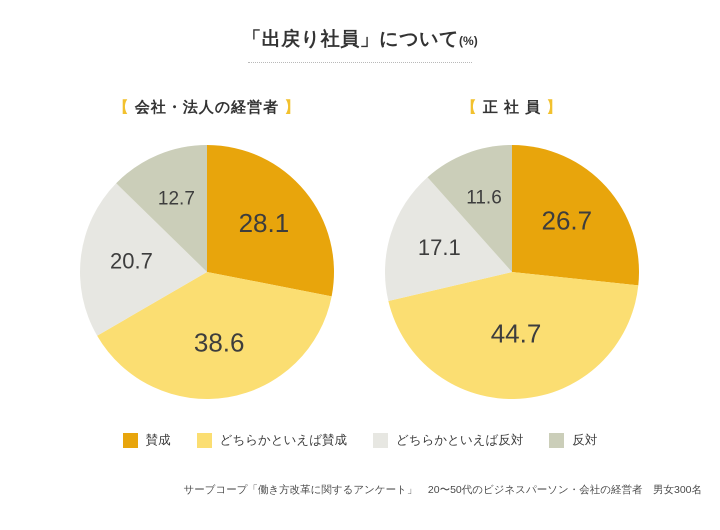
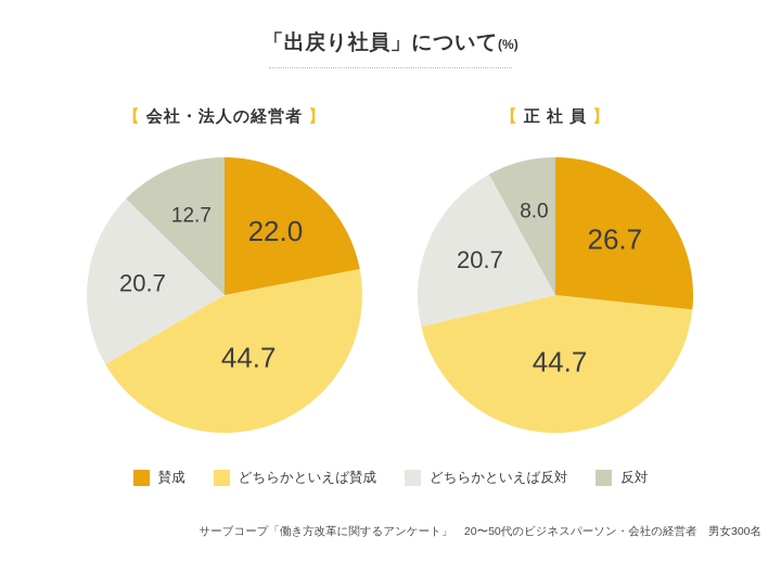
会社・法人の経営者/賛成: 28.1 -> 22.0
会社・法人の経営者/どちらかといえば賛成: 38.6 -> 44.7
正 社 員/どちらかといえば反対: 17.1 -> 20.7
正 社 員/反対: 11.6 -> 8.0
